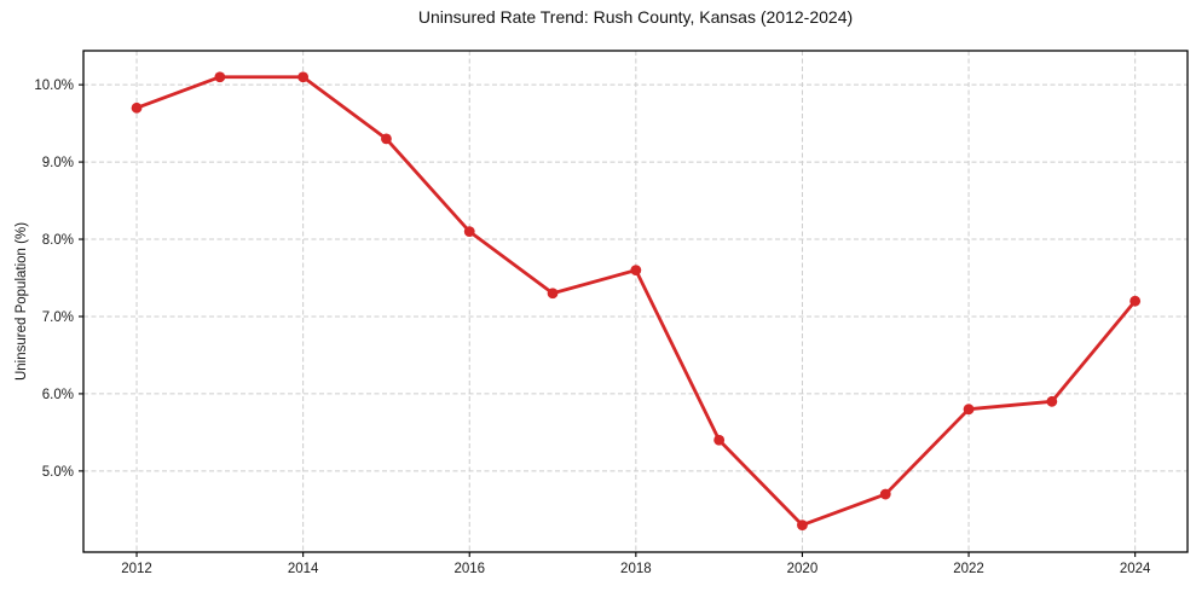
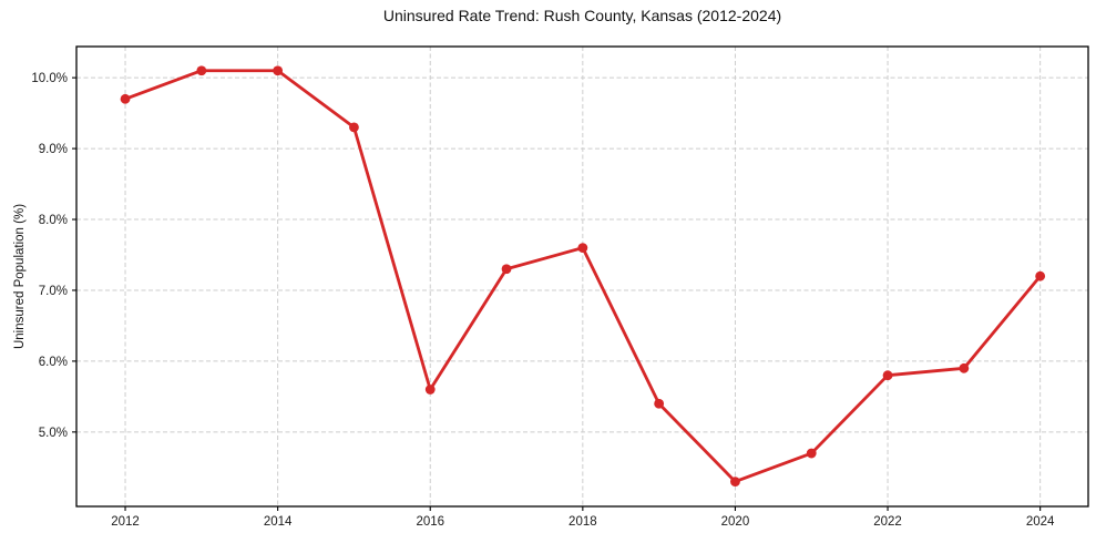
2016: 8.1% -> 5.6%
